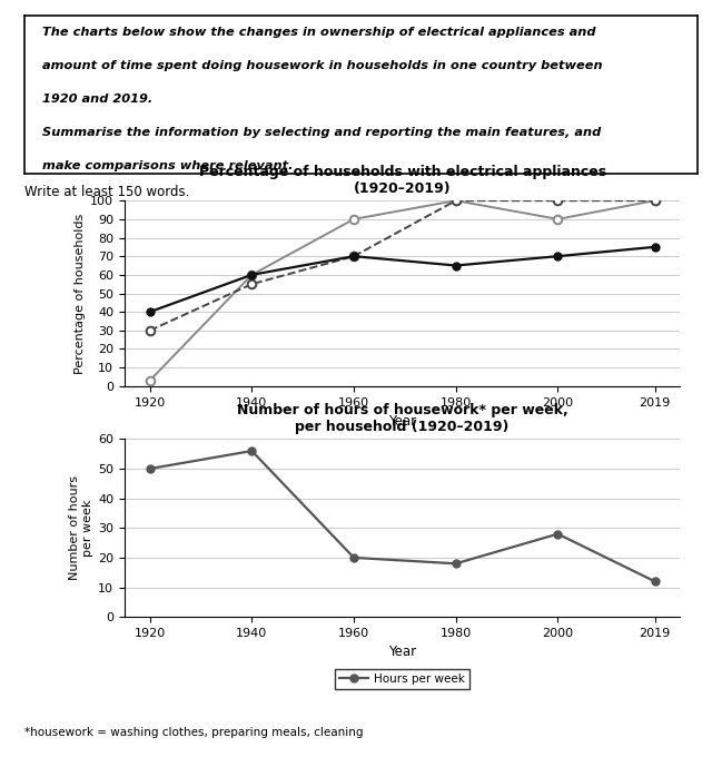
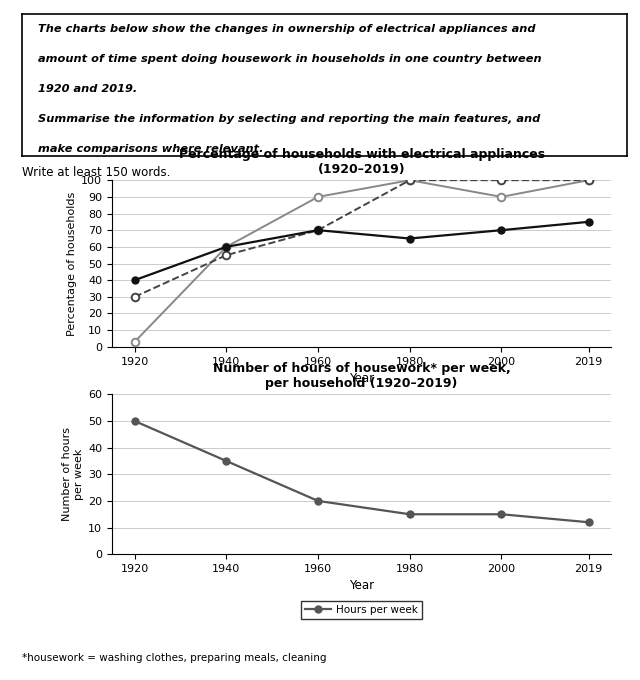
1940: 56 -> 35
1980: 18 -> 15
2000: 28 -> 15
